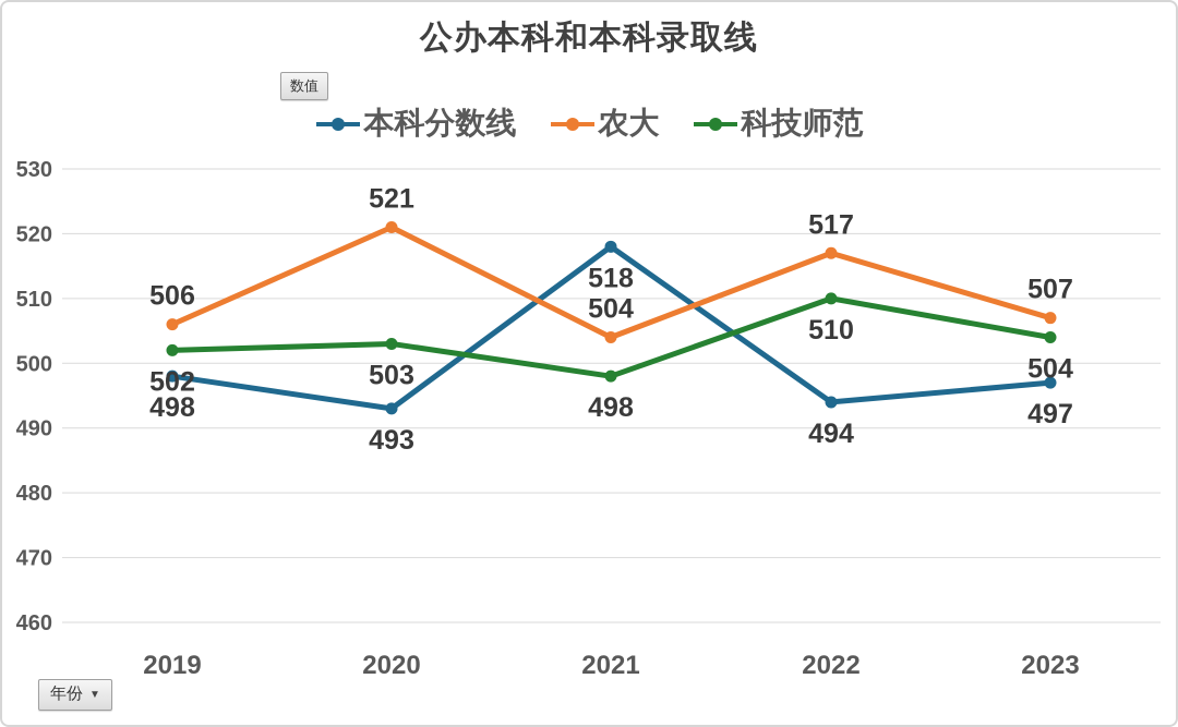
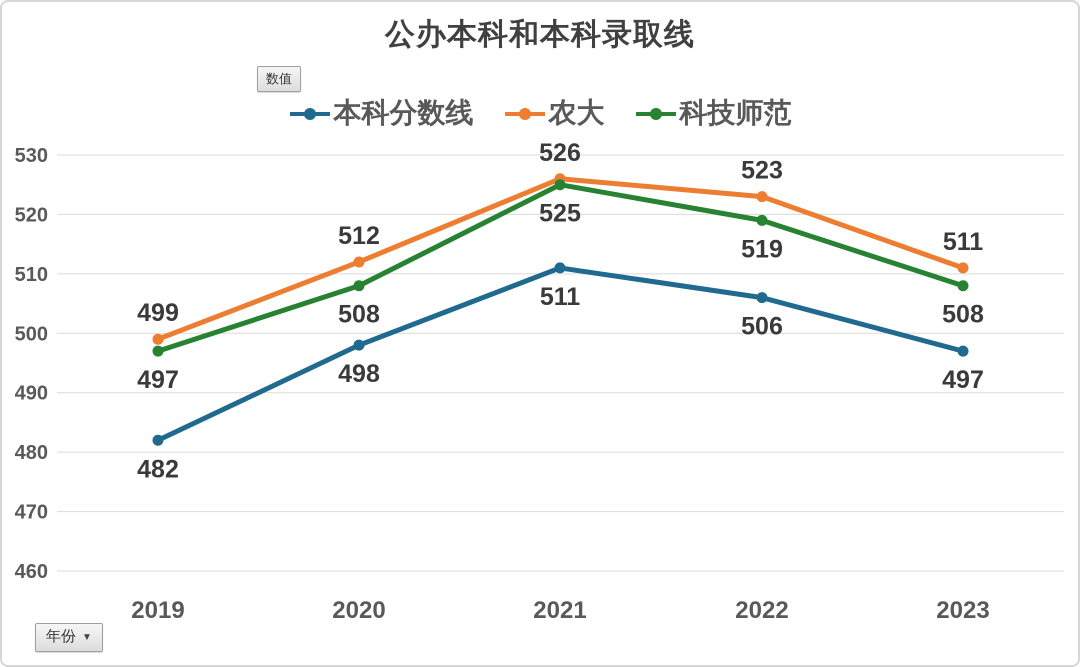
本科分数线/2019: 498 -> 482
农大/2019: 506 -> 499
科技师范/2019: 502 -> 497
本科分数线/2020: 493 -> 498
农大/2020: 521 -> 512
科技师范/2020: 503 -> 508
本科分数线/2021: 518 -> 511
农大/2021: 504 -> 526
科技师范/2021: 498 -> 525
本科分数线/2022: 494 -> 506
农大/2022: 517 -> 523
科技师范/2022: 510 -> 519
农大/2023: 507 -> 511
科技师范/2023: 504 -> 508
